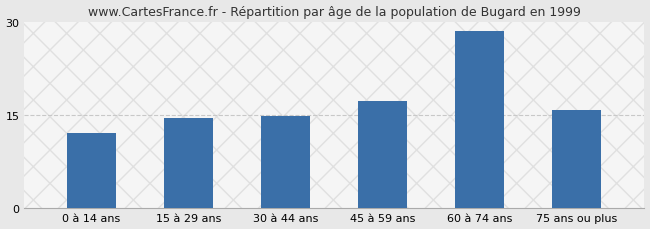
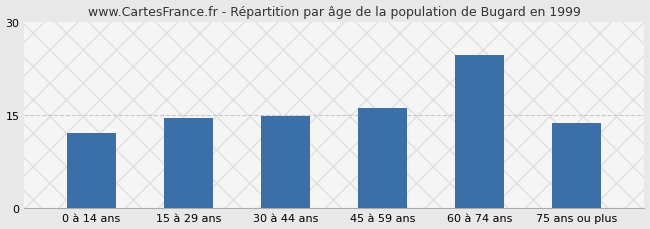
45 à 59 ans: 17.2 -> 16.0
60 à 74 ans: 28.4 -> 24.6
75 ans ou plus: 15.8 -> 13.6
